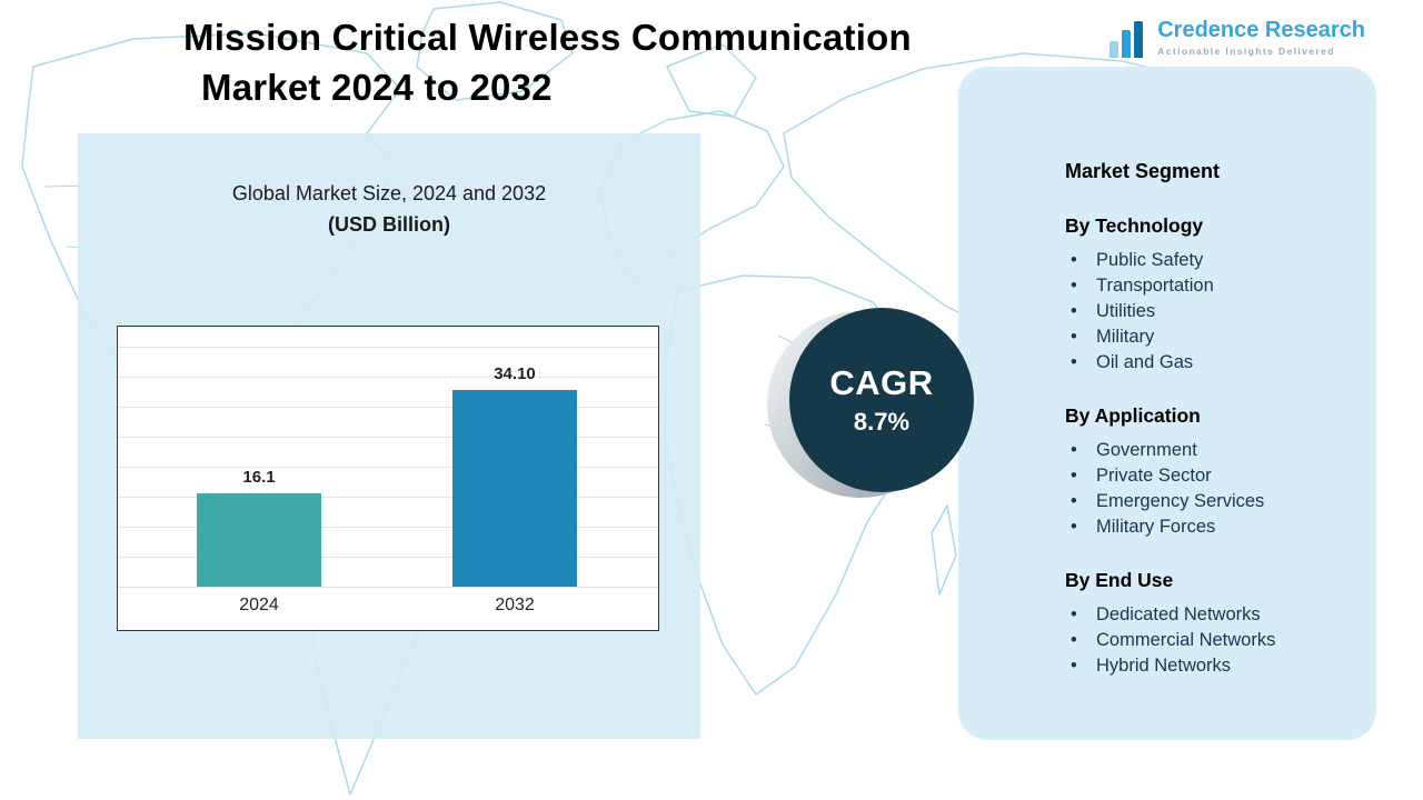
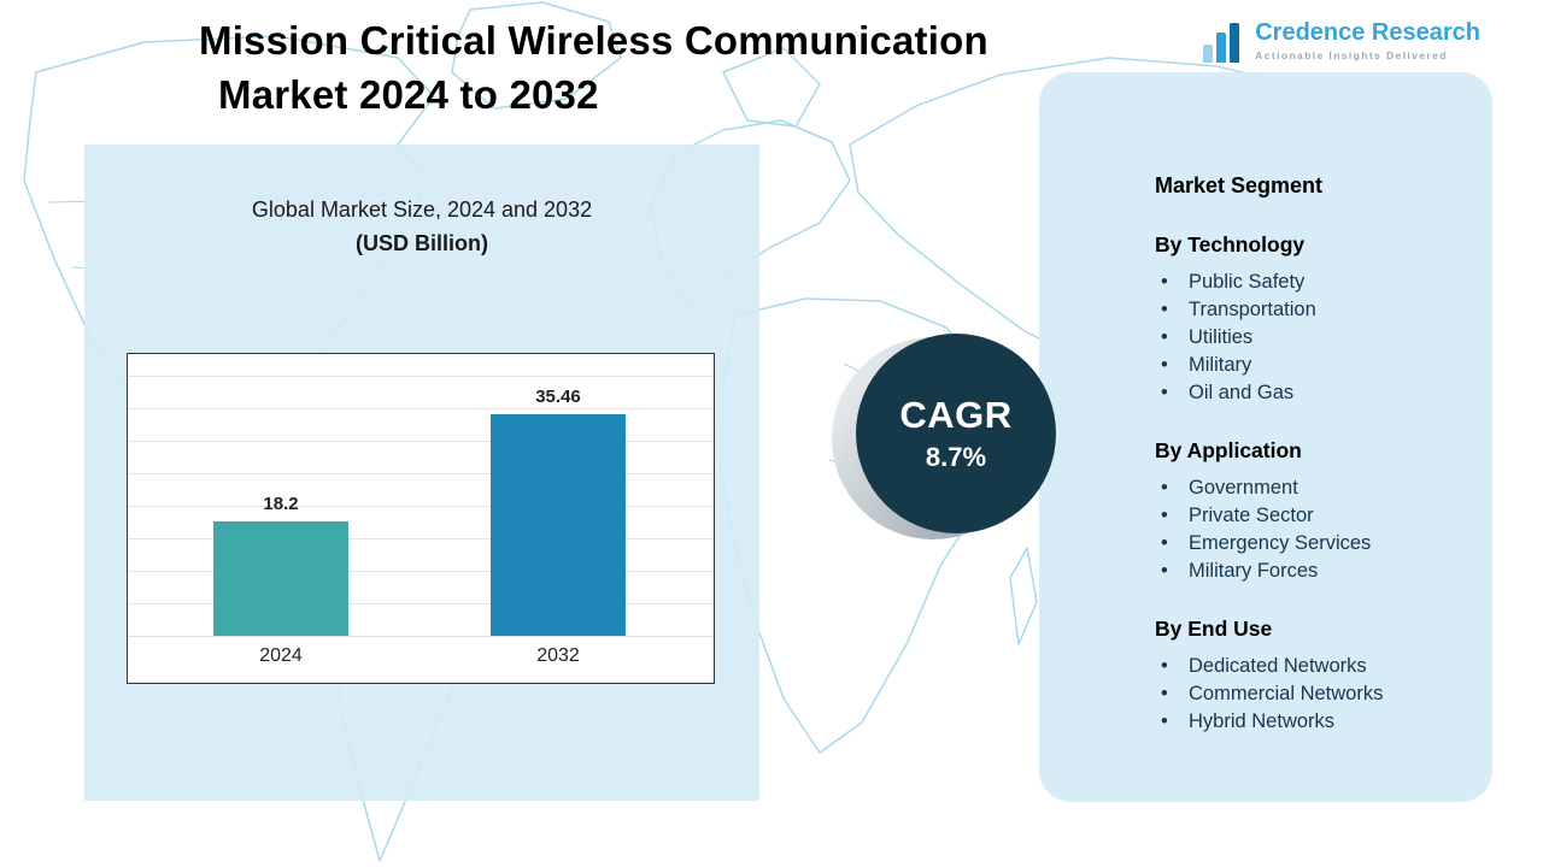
2024: 16.1 -> 18.2
2032: 34.10 -> 35.46
